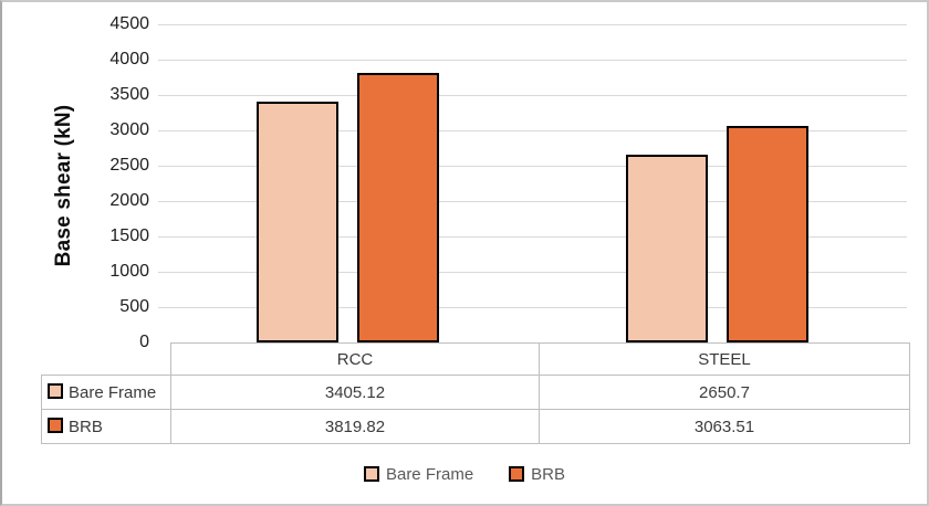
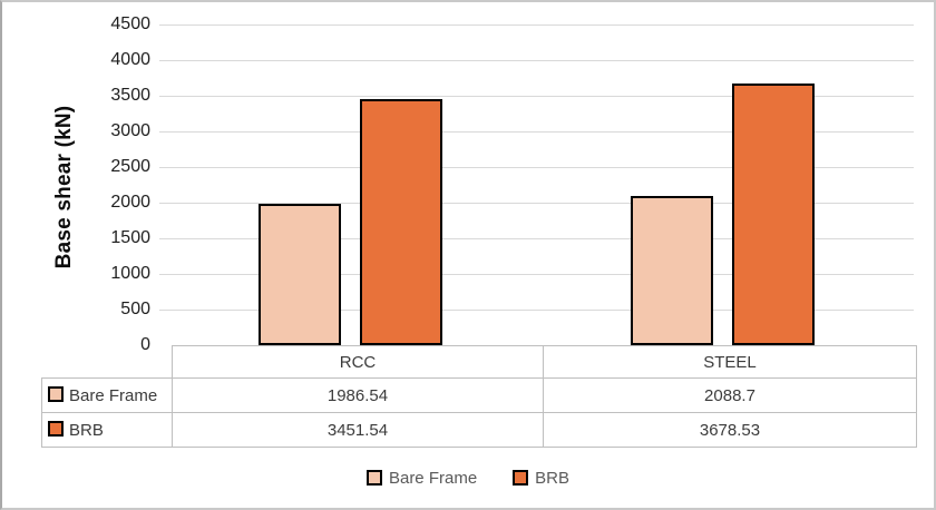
Bare Frame/RCC: 3405.12 -> 1986.54
BRB/RCC: 3819.82 -> 3451.54
Bare Frame/STEEL: 2650.7 -> 2088.7
BRB/STEEL: 3063.51 -> 3678.53
